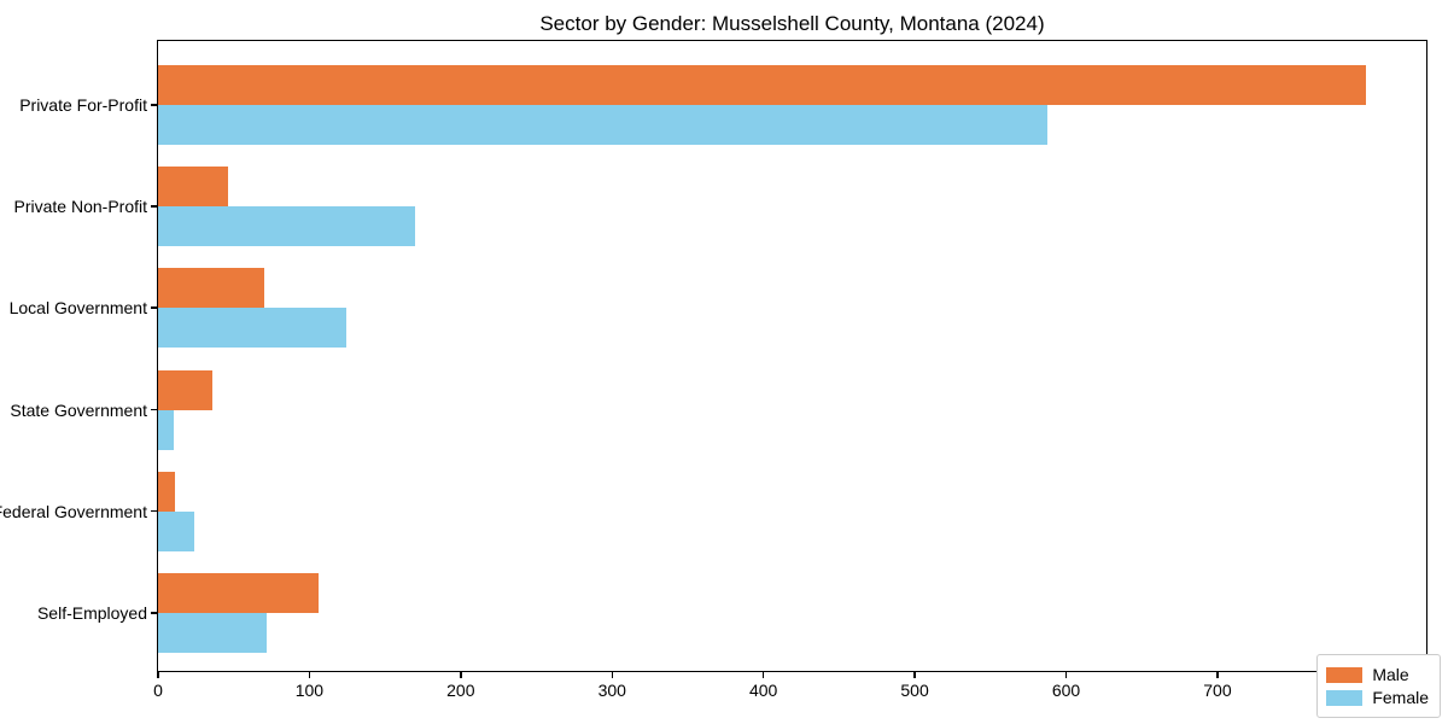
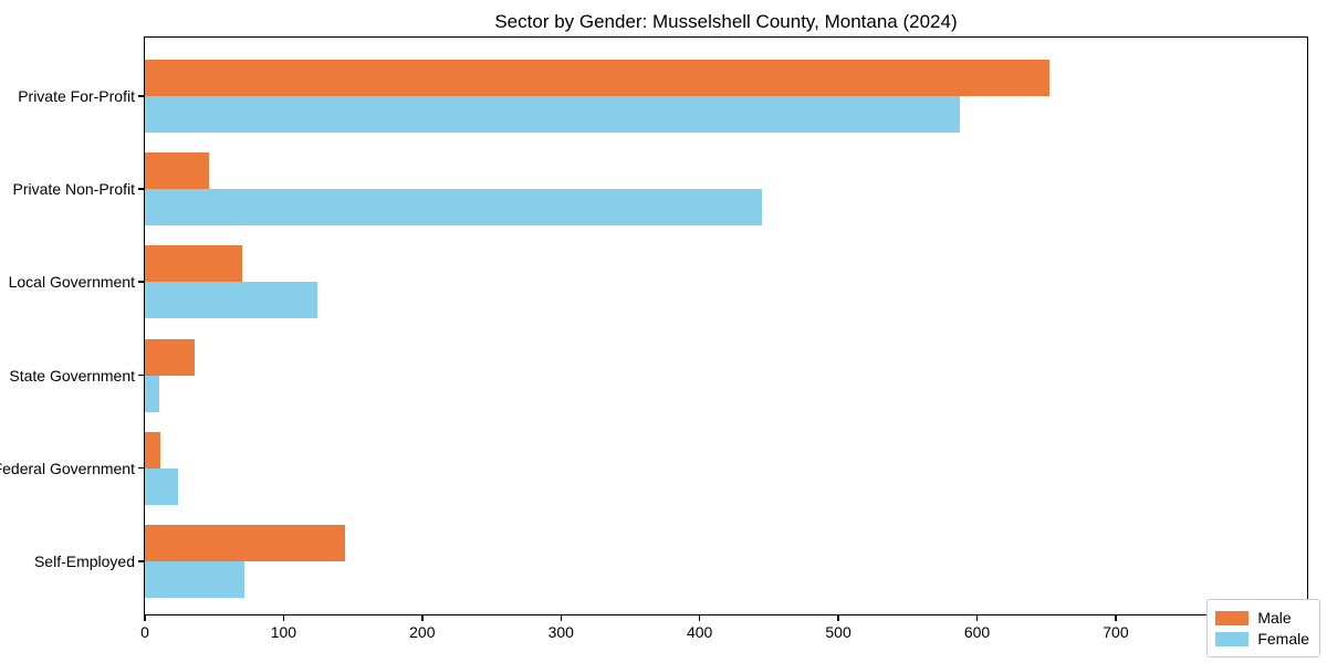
Male/Private For-Profit: 798 -> 652
Female/Private Non-Profit: 170 -> 445
Male/Self-Employed: 106 -> 144
